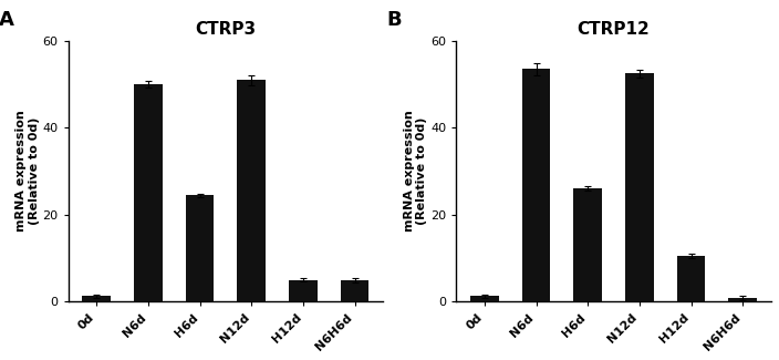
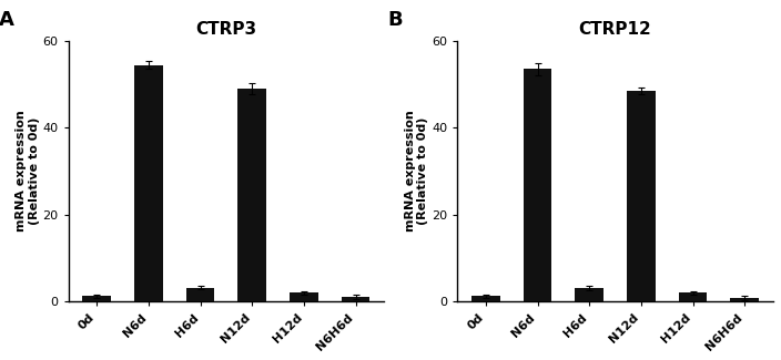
CTRP3/N6d: 50.0 -> 54.5
CTRP3/H6d: 24.5 -> 3.2
CTRP3/N12d: 51.0 -> 49.0
CTRP3/H12d: 5.0 -> 2.0
CTRP3/N6H6d: 5.0 -> 1.0
CTRP12/H6d: 26.0 -> 3.2
CTRP12/N12d: 52.5 -> 48.5
CTRP12/H12d: 10.5 -> 2.0
